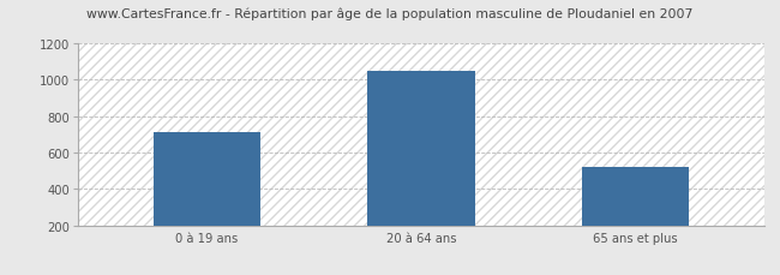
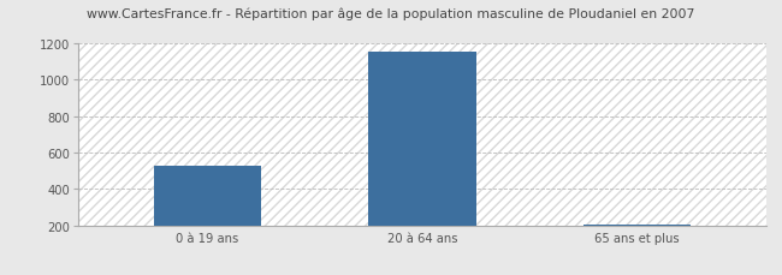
0 à 19 ans: 710 -> 520
20 à 64 ans: 1050 -> 1150
65 ans et plus: 520 -> 200
